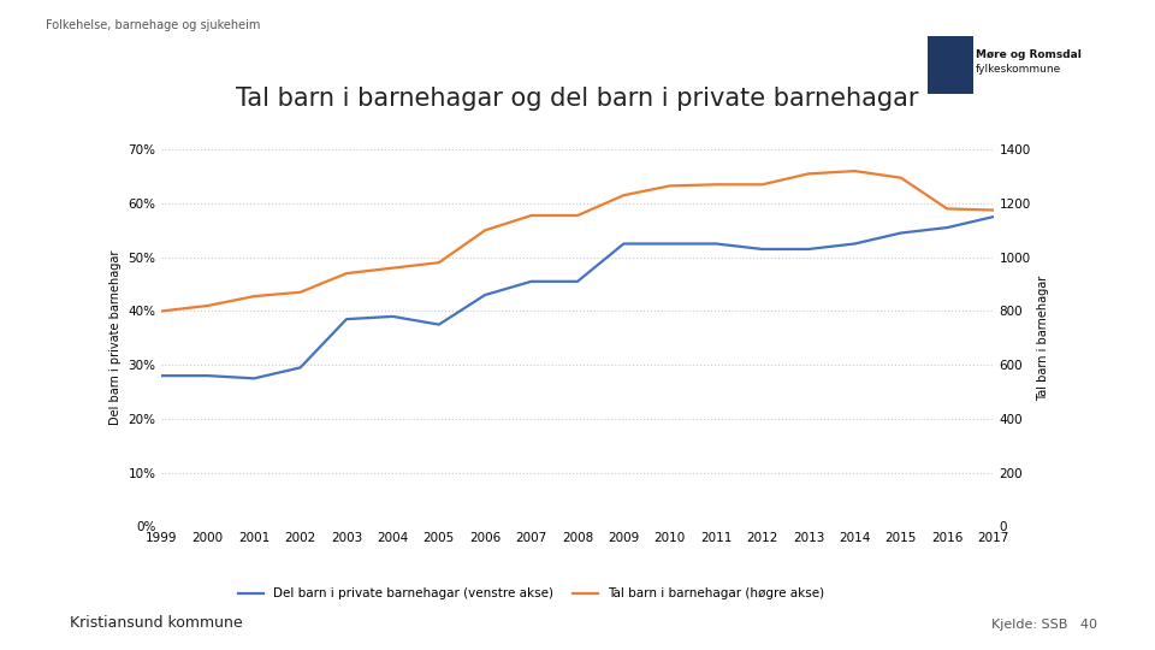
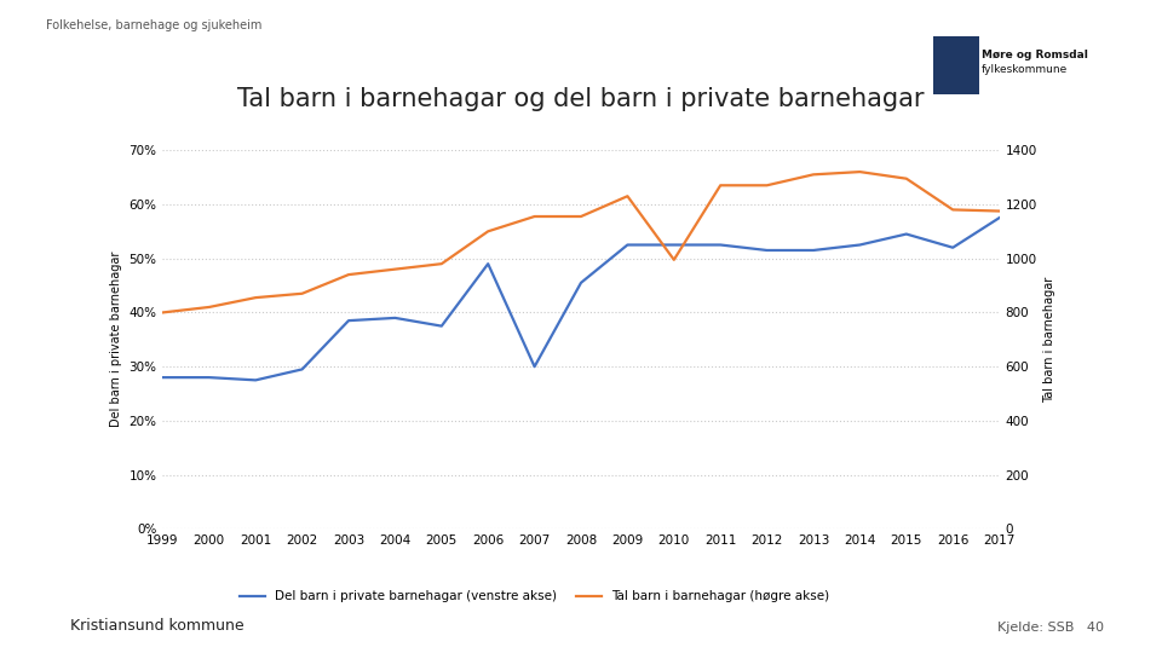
Del barn i private barnehagar (venstre akse)/2006: 43.0% -> 49.0%
Del barn i private barnehagar (venstre akse)/2007: 45.5% -> 30.0%
Tal barn i barnehagar (høgre akse)/2010: 1265 -> 995
Del barn i private barnehagar (venstre akse)/2016: 55.5% -> 52.0%
